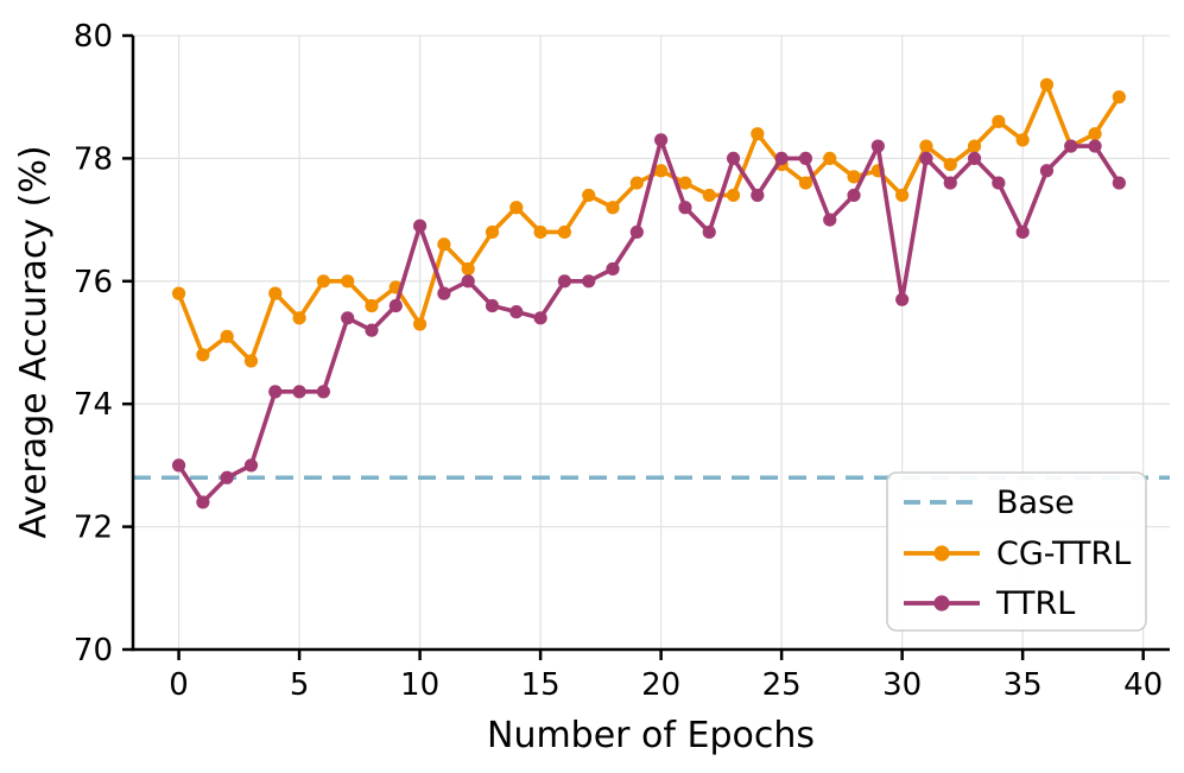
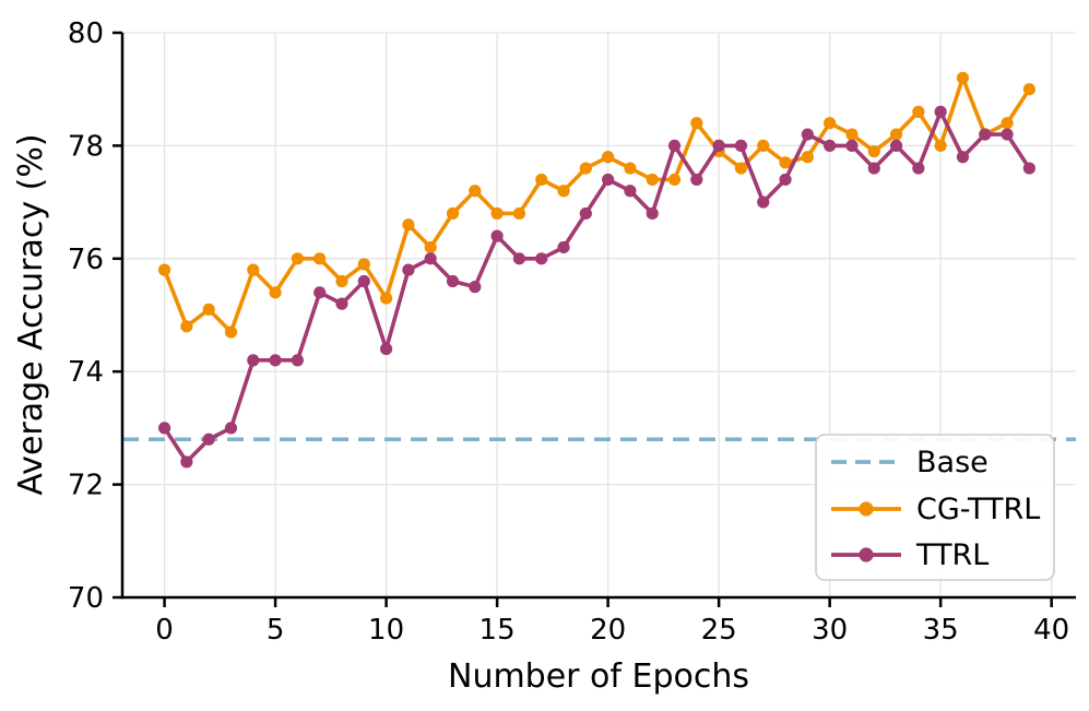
TTRL/10: 76.9 -> 74.4
TTRL/15: 75.4 -> 76.4
TTRL/20: 78.3 -> 77.4
CG-TTRL/30: 77.4 -> 78.4
TTRL/30: 75.7 -> 78.0
CG-TTRL/35: 78.3 -> 78.0
TTRL/35: 76.8 -> 78.6
